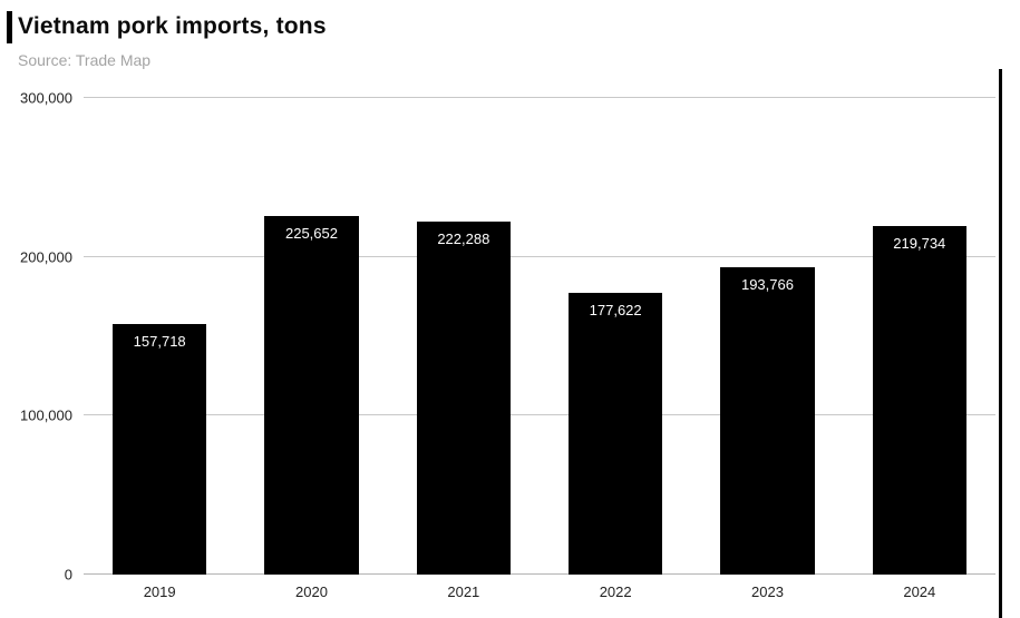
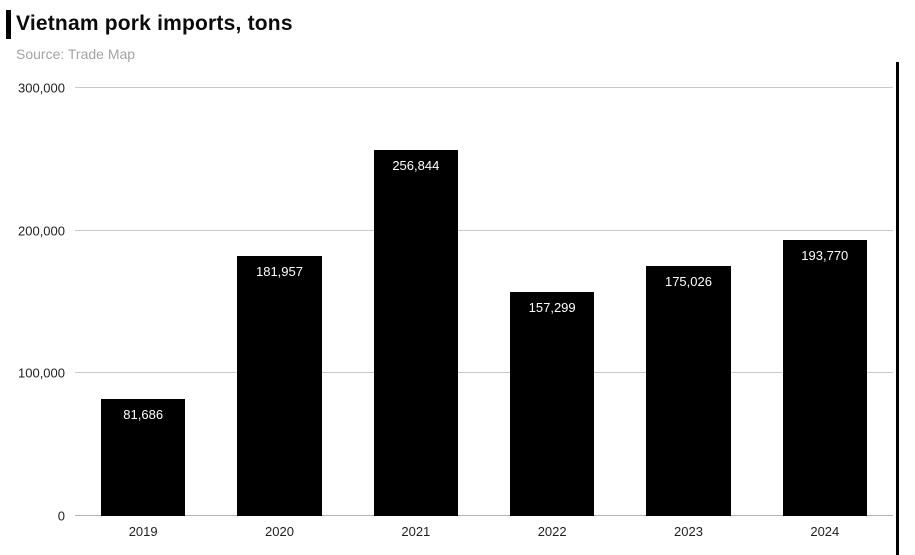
2019: 157,718 -> 81,686
2020: 225,652 -> 181,957
2021: 222,288 -> 256,844
2022: 177,622 -> 157,299
2023: 193,766 -> 175,026
2024: 219,734 -> 193,770
